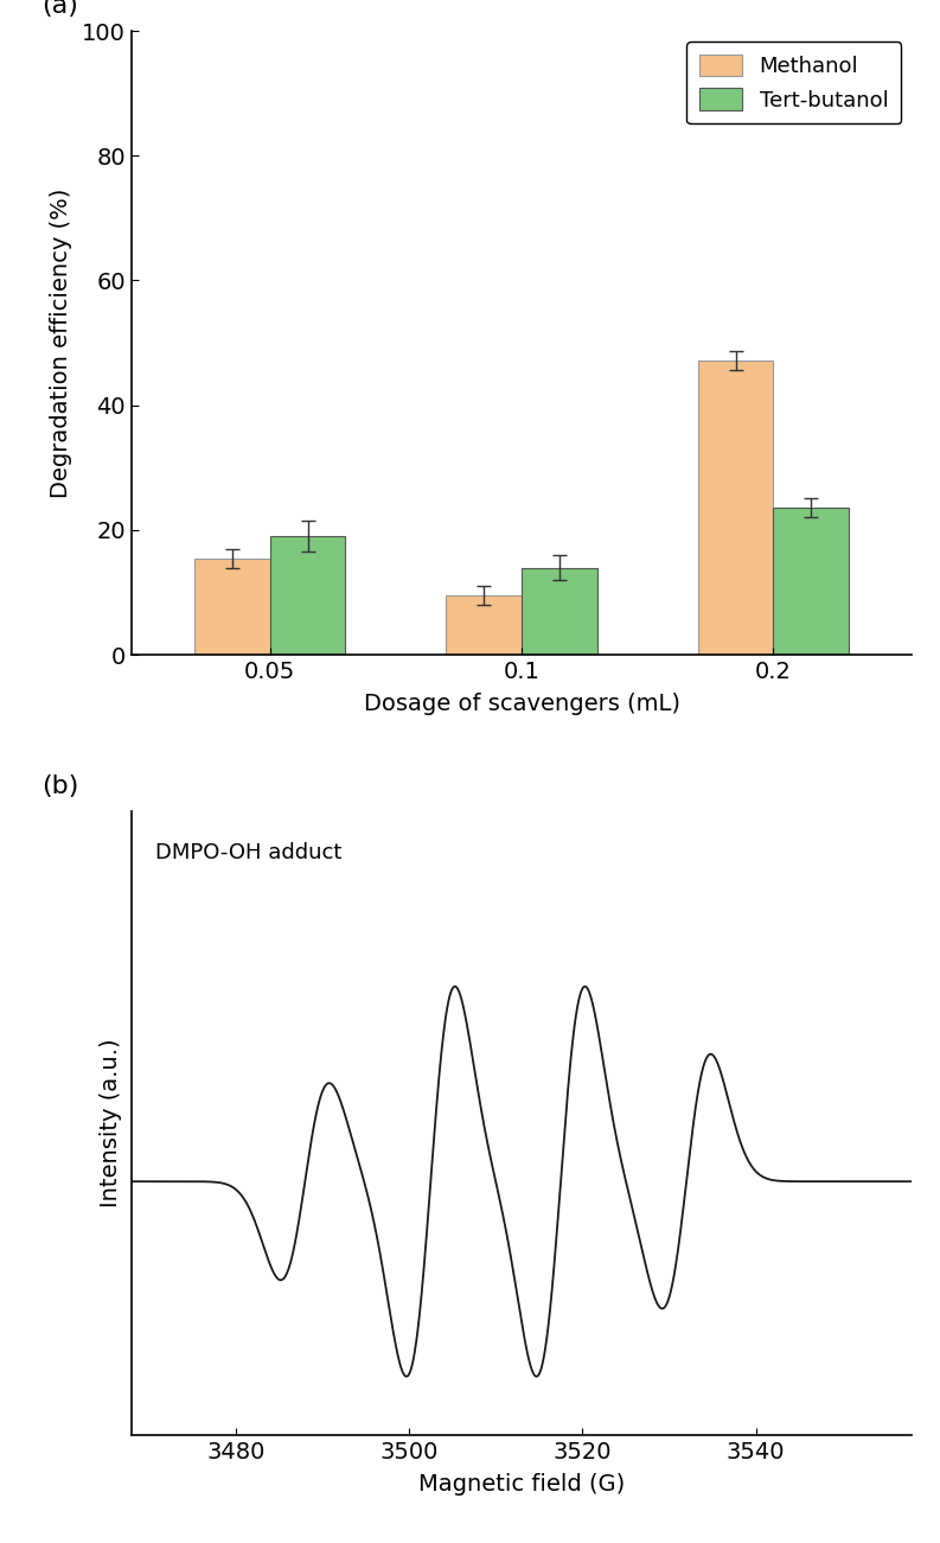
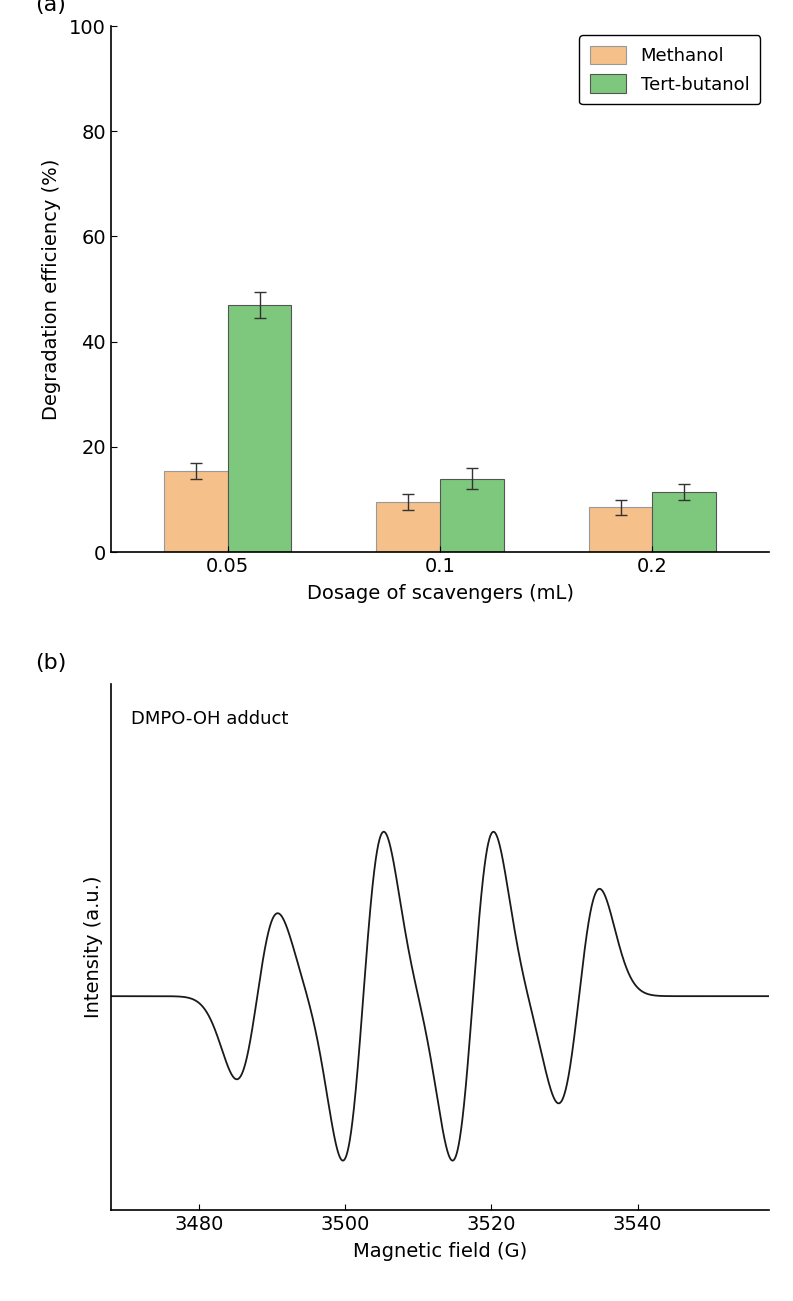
Tert-butanol/0.05: 19.0 -> 47.0
Methanol/0.2: 47.2 -> 8.5
Tert-butanol/0.2: 23.6 -> 11.5
